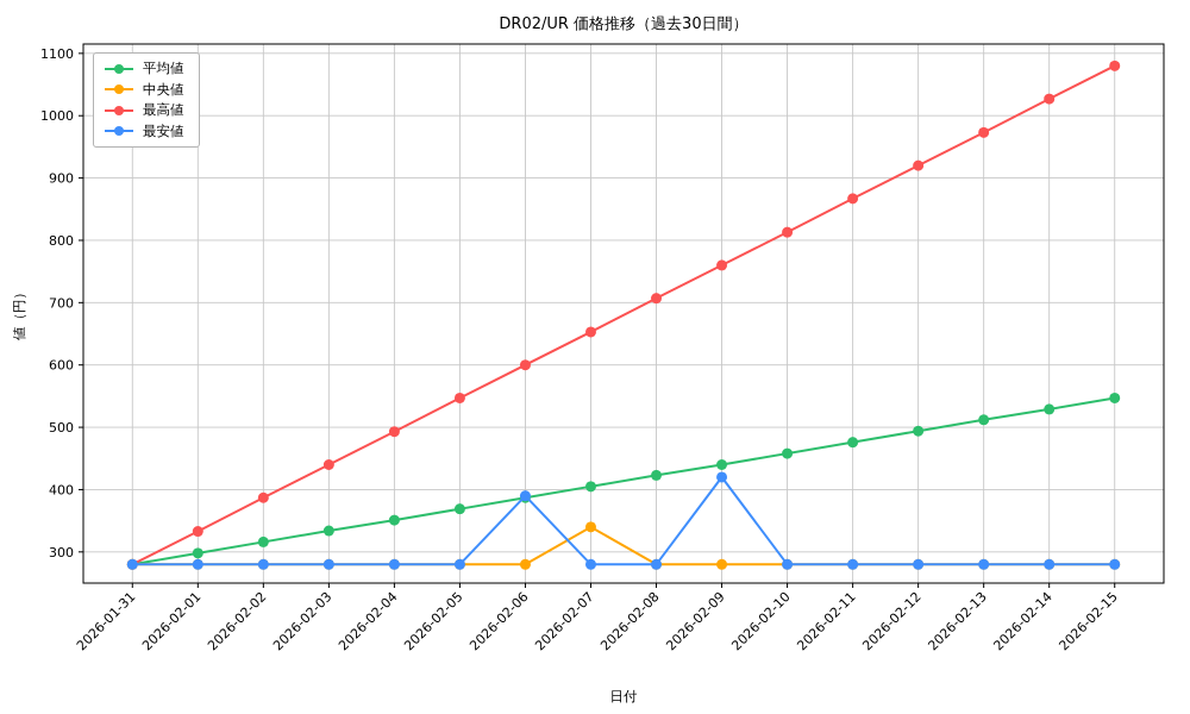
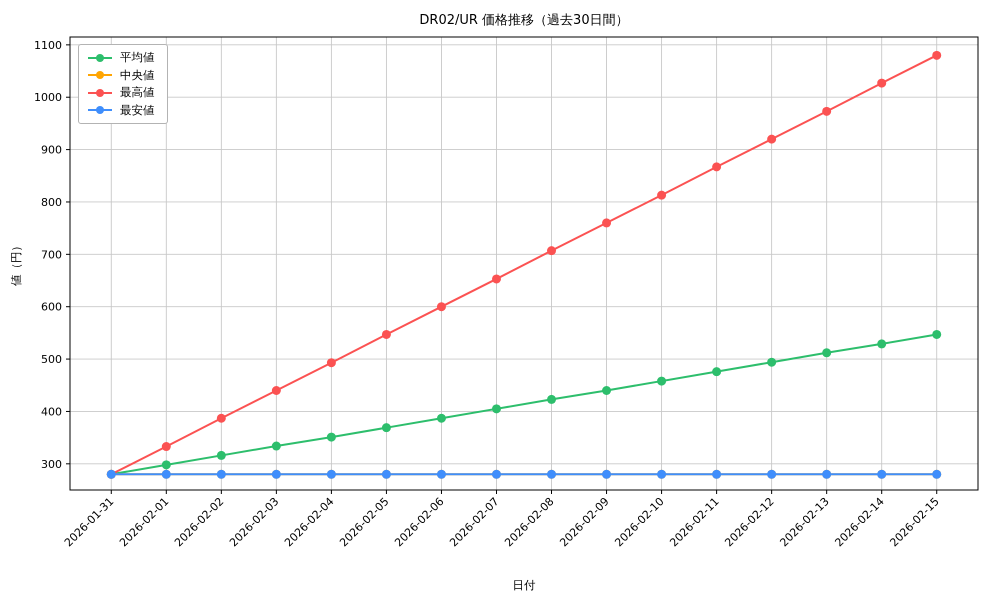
最安値/2026-02-06: 390 -> 280
中央値/2026-02-07: 340 -> 280
最安値/2026-02-09: 420 -> 280
